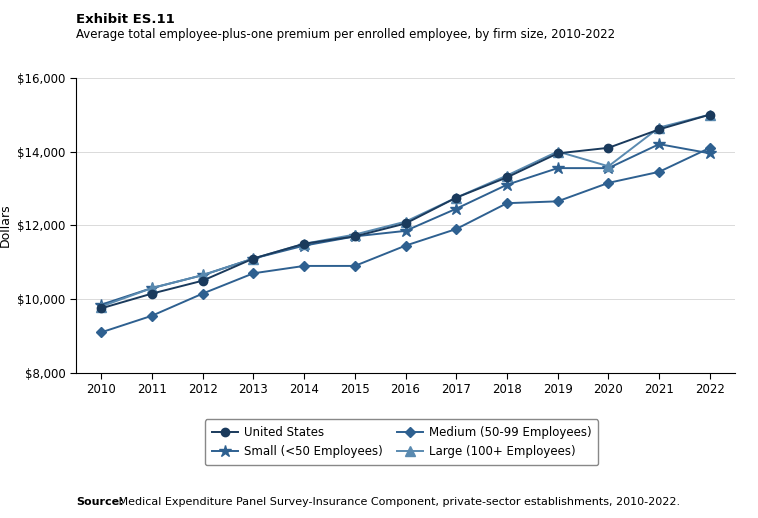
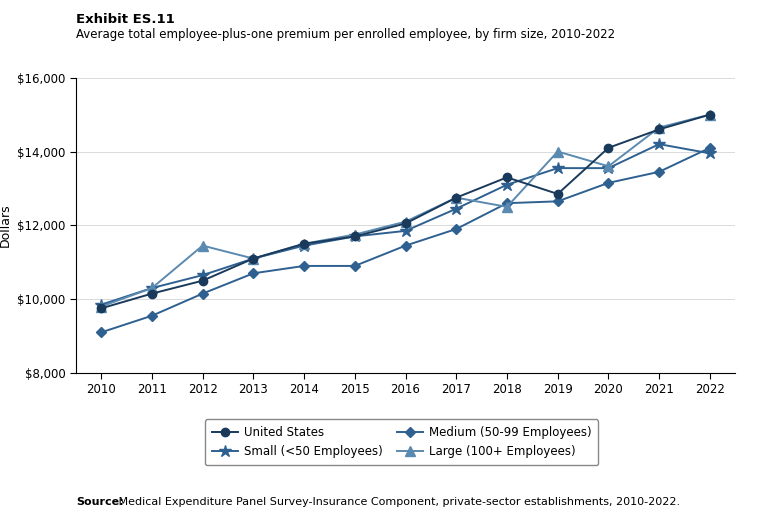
Large (100+ Employees)/2012: $10,650 -> $11,450
Large (100+ Employees)/2018: $13,350 -> $12,500
United States/2019: $13,950 -> $12,850
